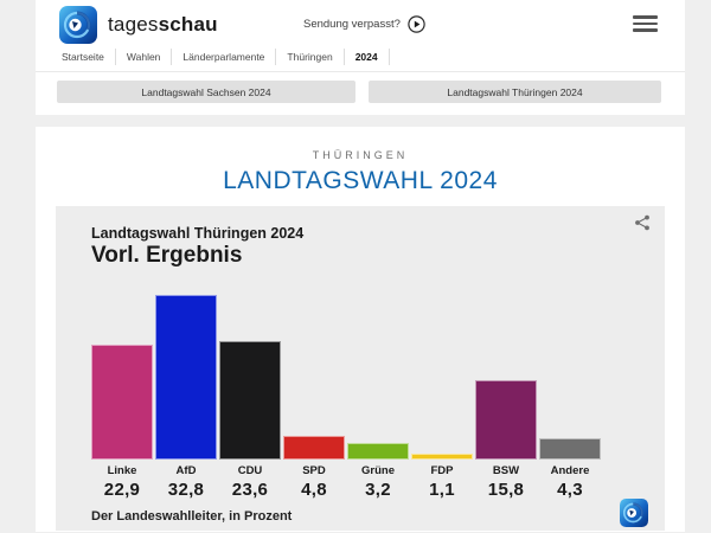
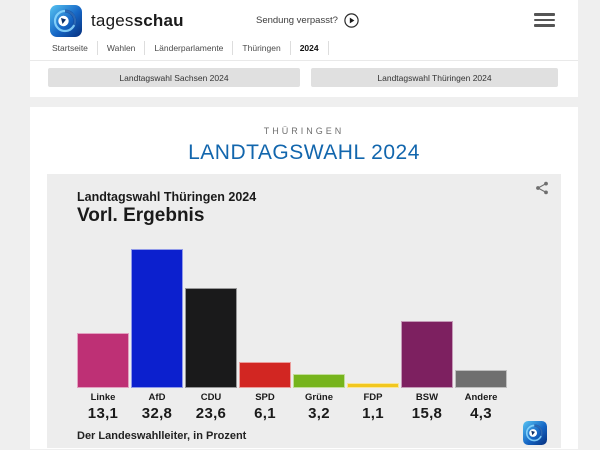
Linke: 22,9 -> 13,1
SPD: 4,8 -> 6,1
